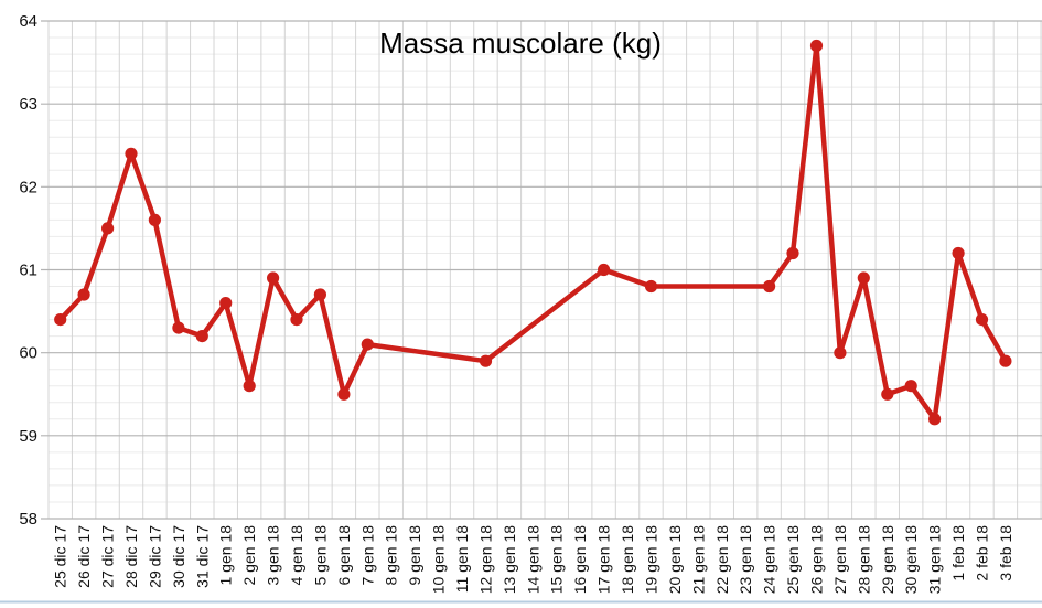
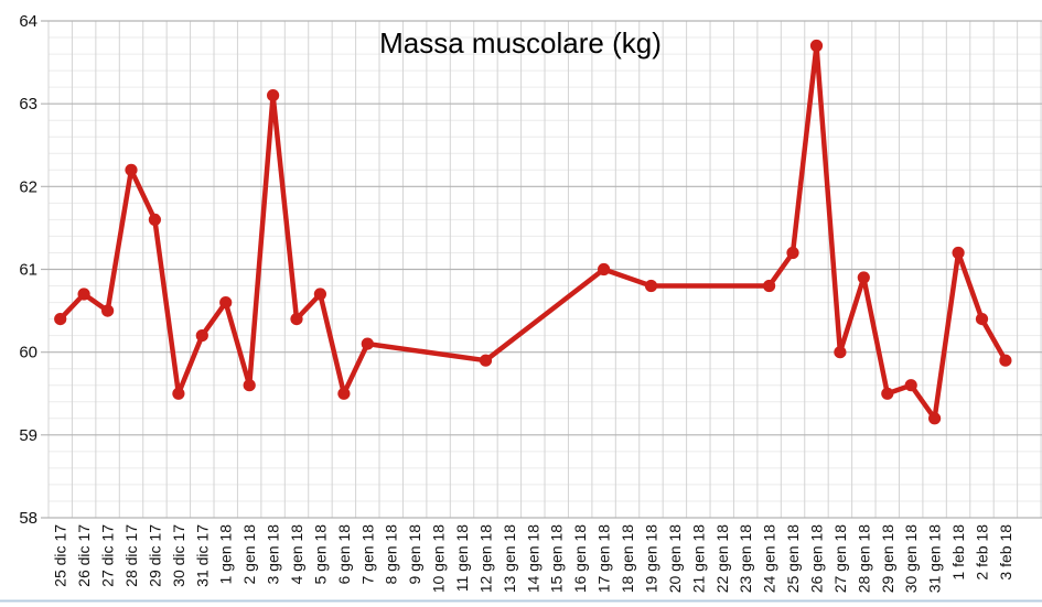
27 dic 17: 61.5 -> 60.5
28 dic 17: 62.4 -> 62.2
30 dic 17: 60.3 -> 59.5
3 gen 18: 60.9 -> 63.1
